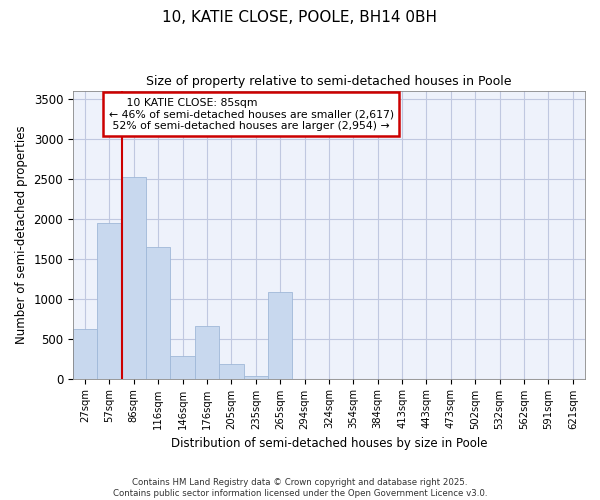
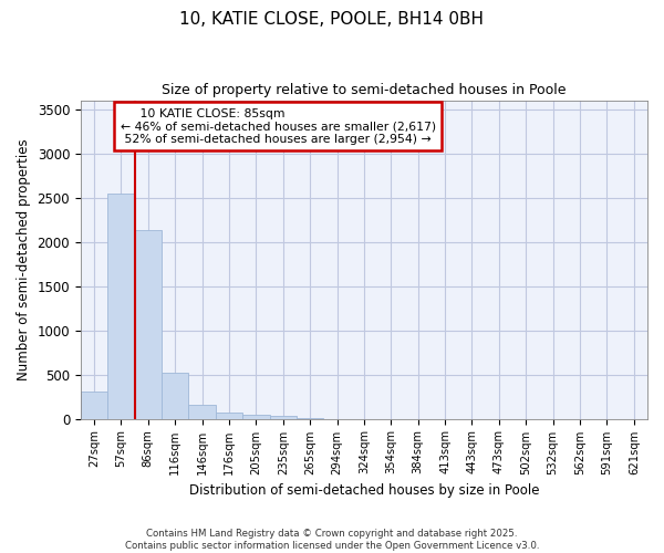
27sqm: 620 -> 310
57sqm: 1940 -> 2540
86sqm: 2520 -> 2130
116sqm: 1640 -> 520
146sqm: 280 -> 160
176sqm: 660 -> 70
205sqm: 180 -> 40
265sqm: 1080 -> 0
